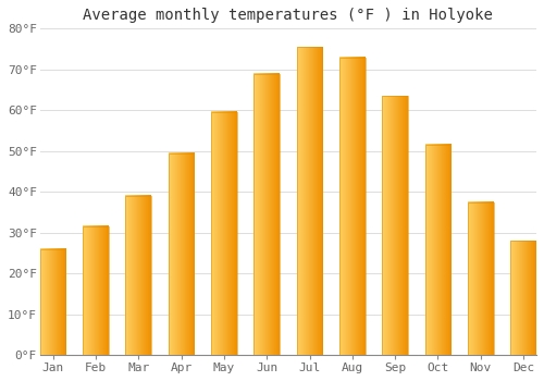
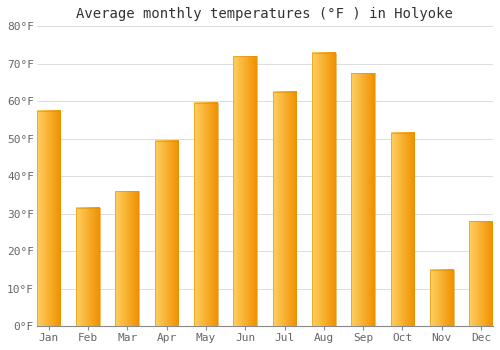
Jan: 26.0°F -> 57.5°F
Mar: 39.0°F -> 36.0°F
Jun: 69.0°F -> 72.0°F
Jul: 75.5°F -> 62.5°F
Sep: 63.5°F -> 67.5°F
Nov: 37.5°F -> 15.0°F
